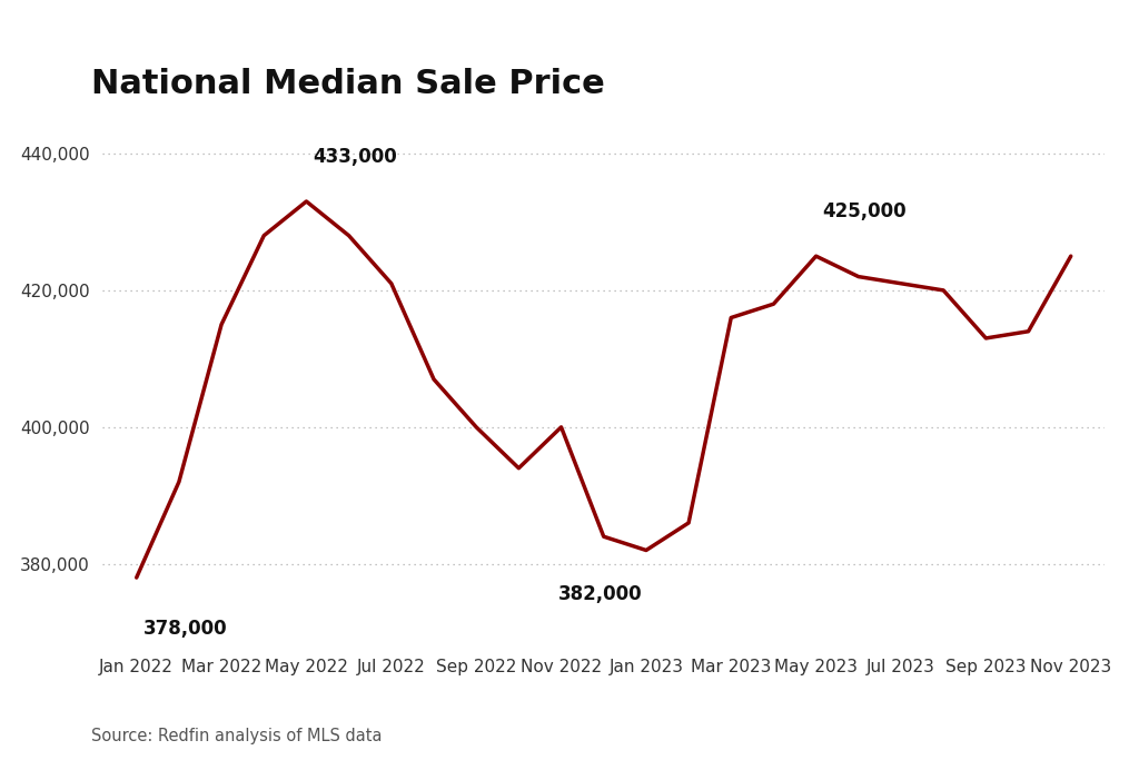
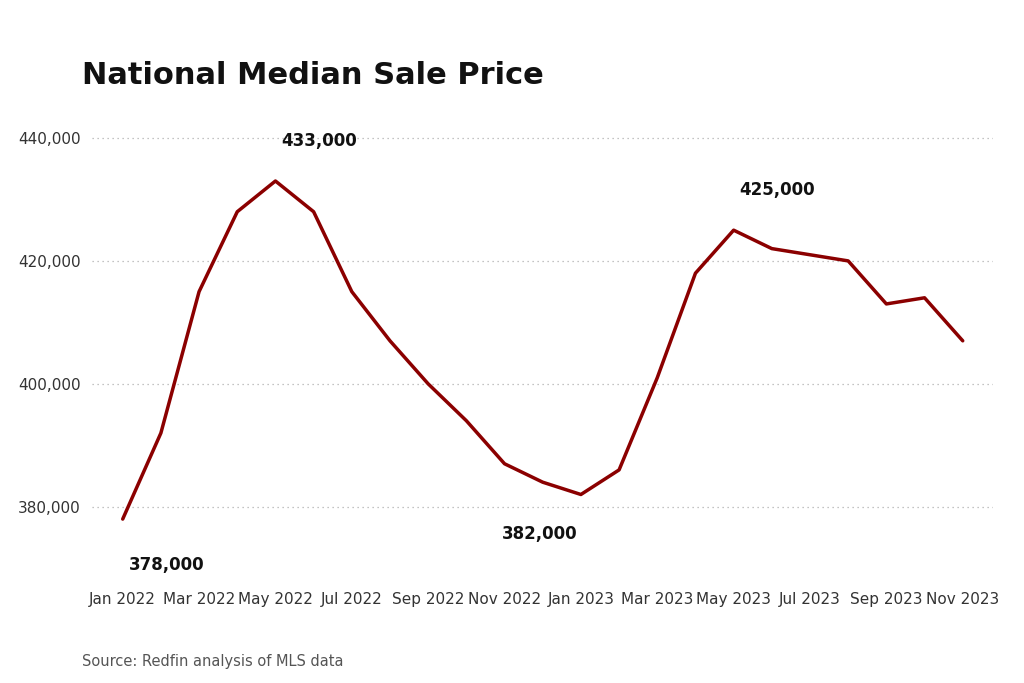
Jul 2022: 421,000 -> 415,000
Nov 2022: 400,000 -> 387,000
Mar 2023: 416,000 -> 401,000
Nov 2023: 425,000 -> 407,000
